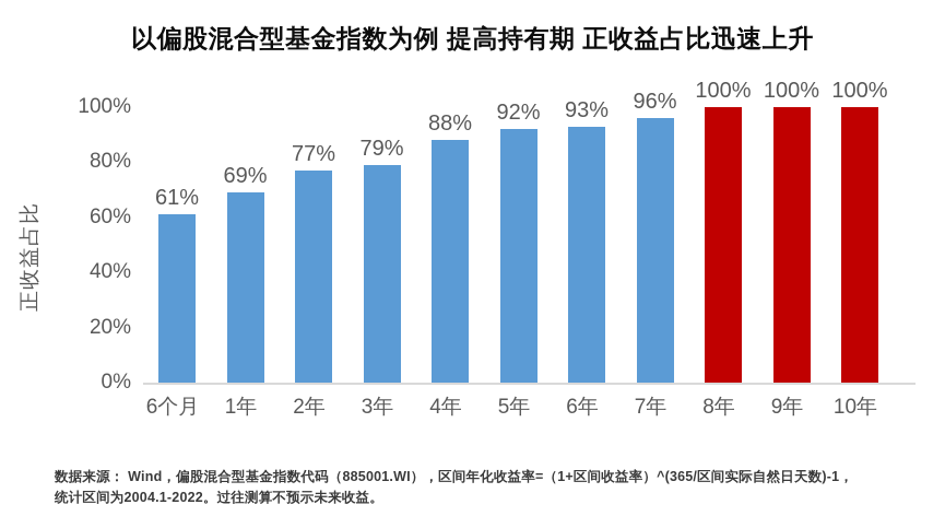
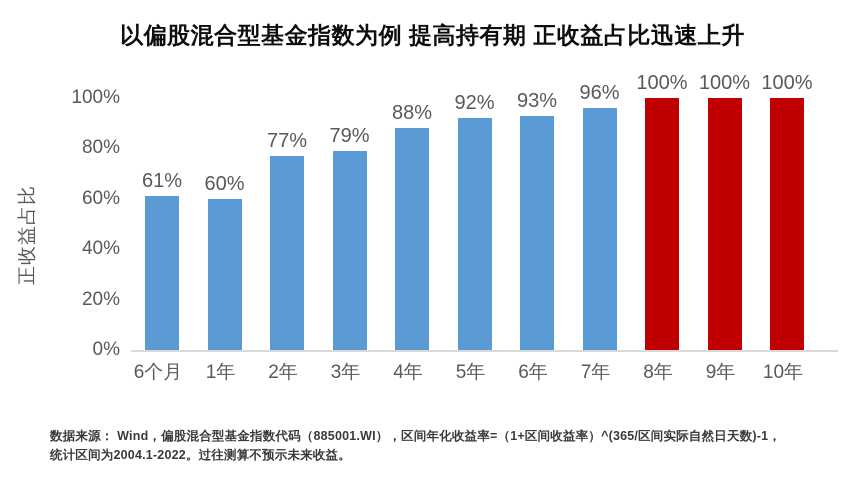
1年: 69% -> 60%
